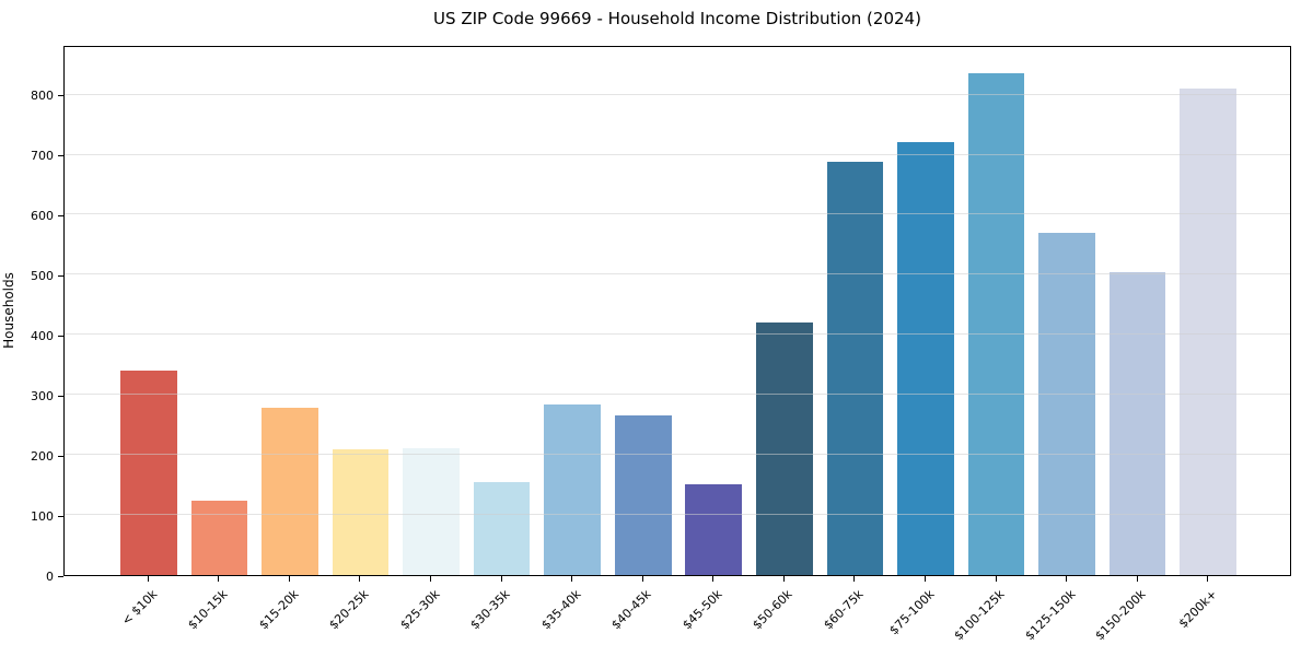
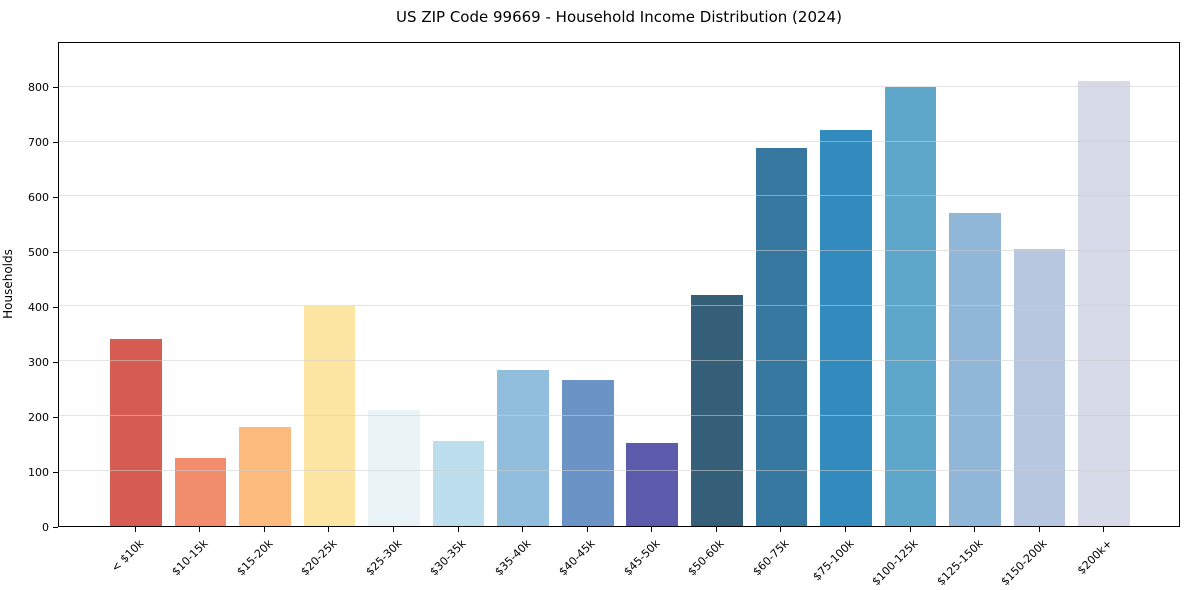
$15-20k: 280 -> 180
$20-25k: 210 -> 400
$100-125k: 840 -> 800
